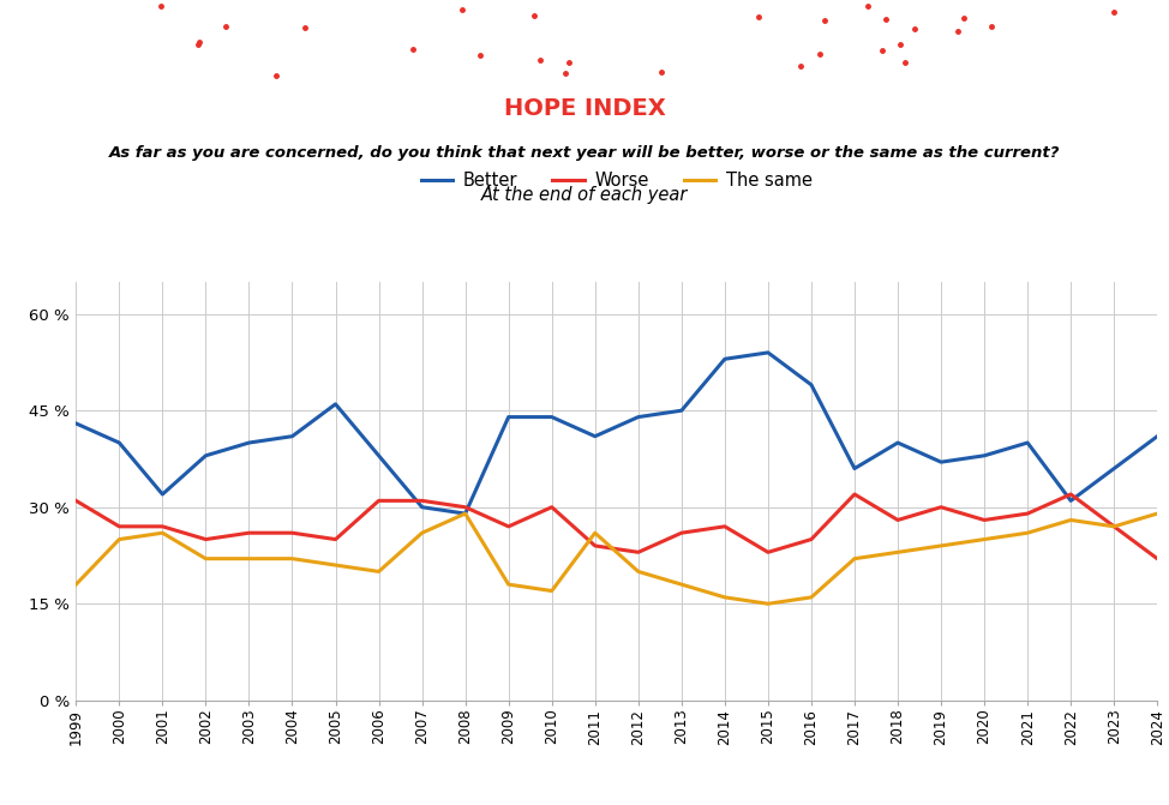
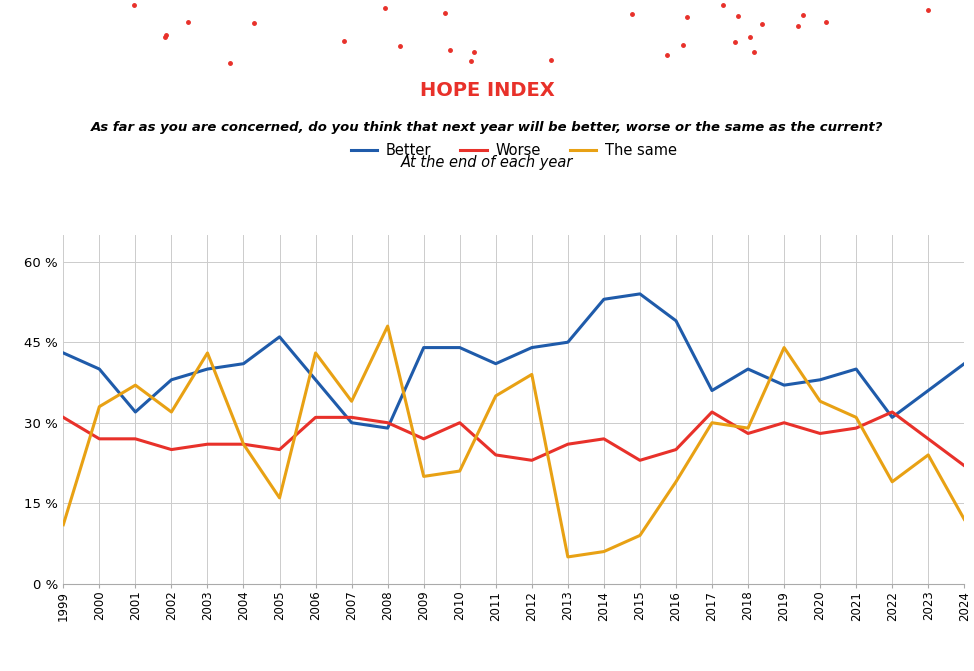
The same/1999: 18 % -> 11 %
The same/2000: 25 % -> 33 %
The same/2001: 26 % -> 37 %
The same/2002: 22 % -> 32 %
The same/2003: 22 % -> 43 %
The same/2004: 22 % -> 26 %
The same/2005: 21 % -> 16 %
The same/2006: 20 % -> 43 %
The same/2007: 26 % -> 34 %
The same/2008: 29 % -> 48 %
The same/2009: 18 % -> 20 %
The same/2010: 17 % -> 21 %
The same/2011: 26 % -> 35 %
The same/2012: 20 % -> 39 %
The same/2013: 18 % -> 5 %
The same/2014: 16 % -> 6 %
The same/2015: 15 % -> 9 %
The same/2016: 16 % -> 19 %
The same/2017: 22 % -> 30 %
The same/2018: 23 % -> 29 %
The same/2019: 24 % -> 44 %
The same/2020: 25 % -> 34 %
The same/2021: 26 % -> 31 %
The same/2022: 28 % -> 19 %
The same/2023: 27 % -> 24 %
The same/2024: 29 % -> 12 %
